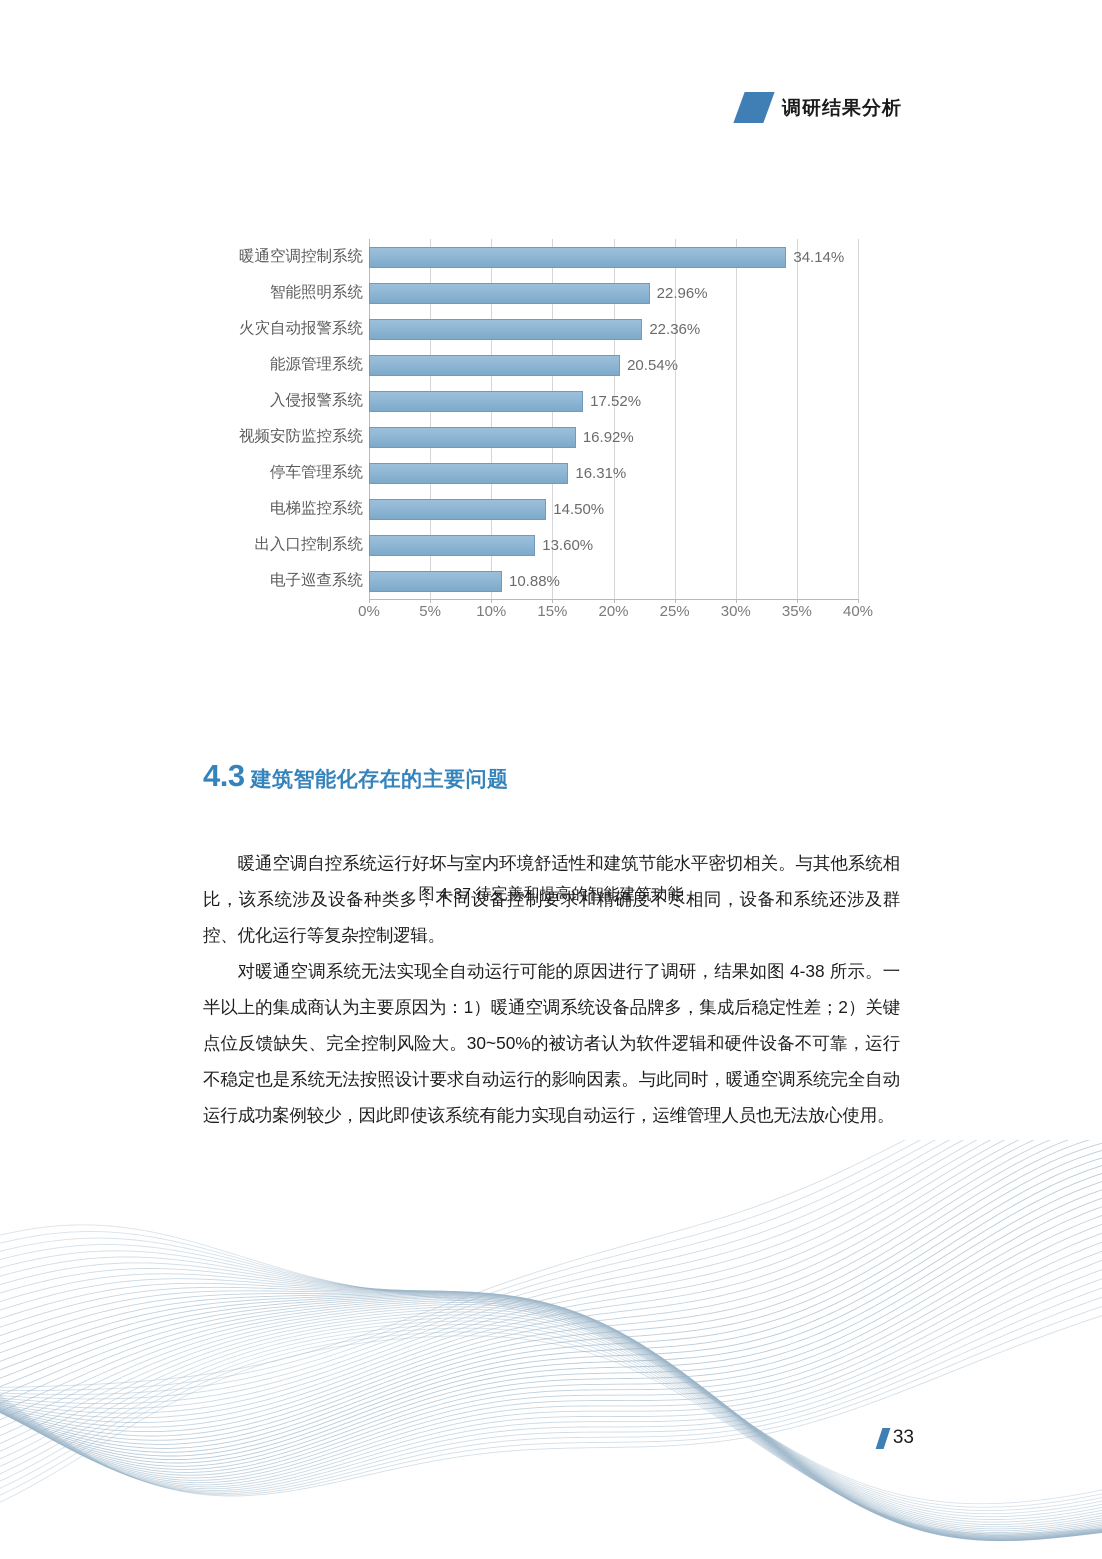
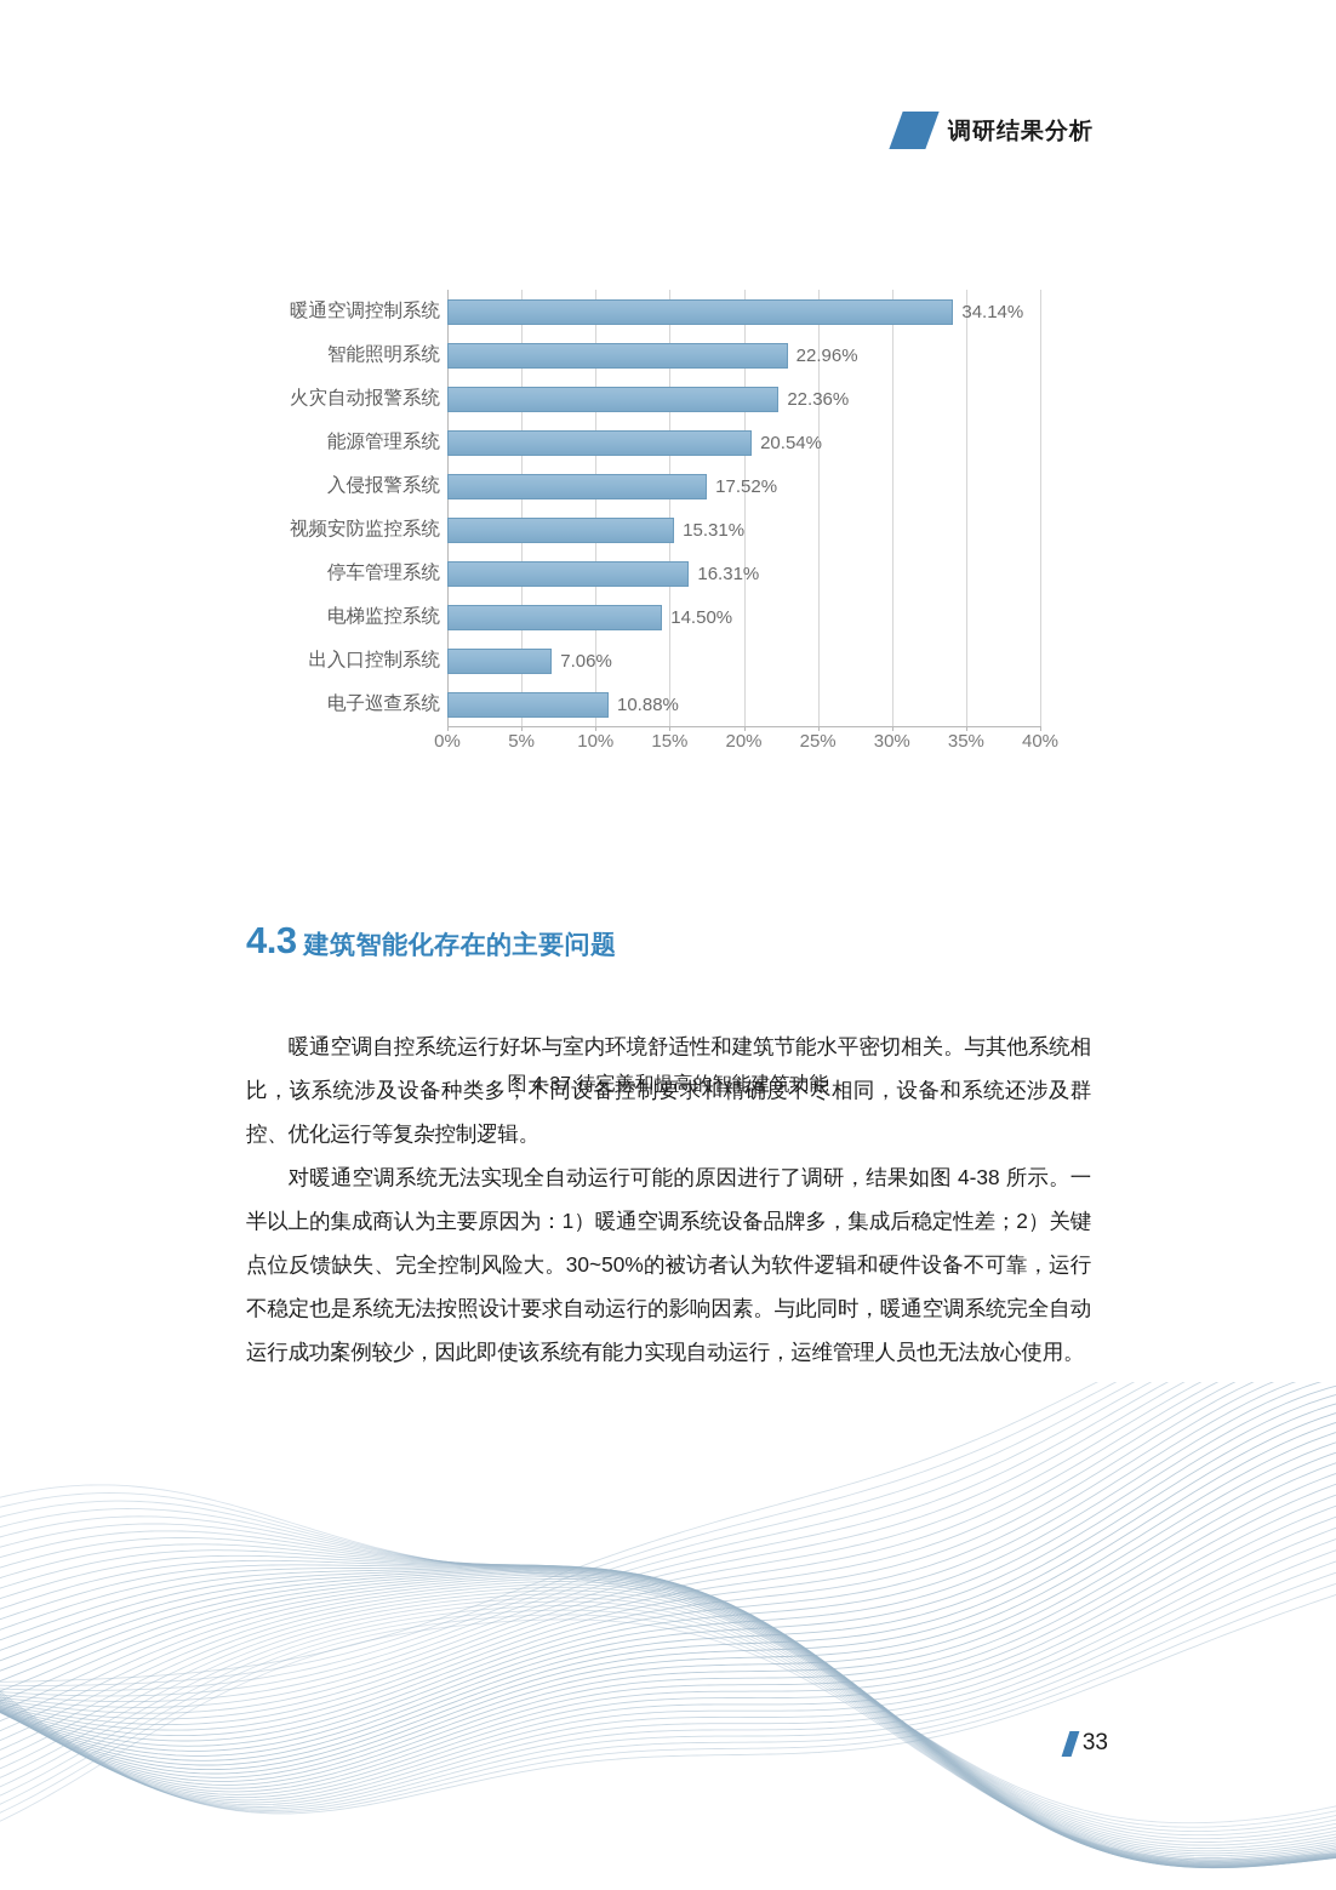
视频安防监控系统: 16.92% -> 15.31%
出入口控制系统: 13.60% -> 7.06%
